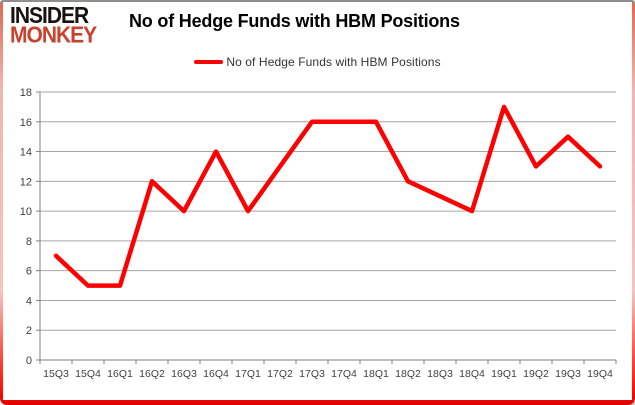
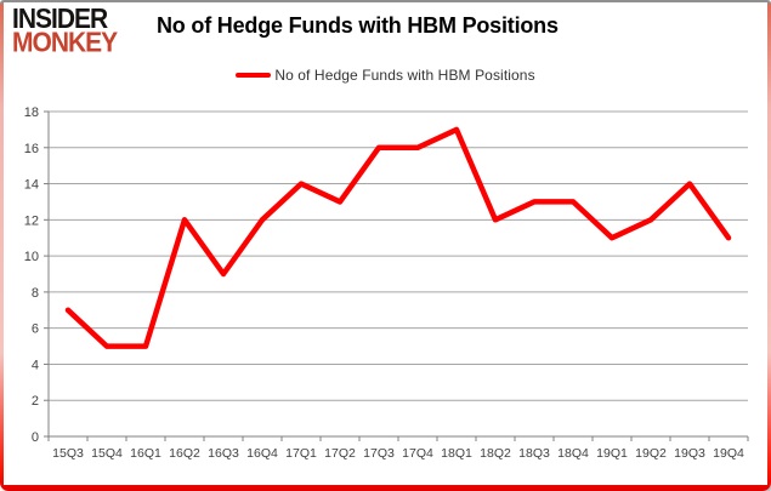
16Q3: 10 -> 9
16Q4: 14 -> 12
17Q1: 10 -> 14
18Q1: 16 -> 17
18Q3: 11 -> 13
18Q4: 10 -> 13
19Q1: 17 -> 11
19Q2: 13 -> 12
19Q3: 15 -> 14
19Q4: 13 -> 11
